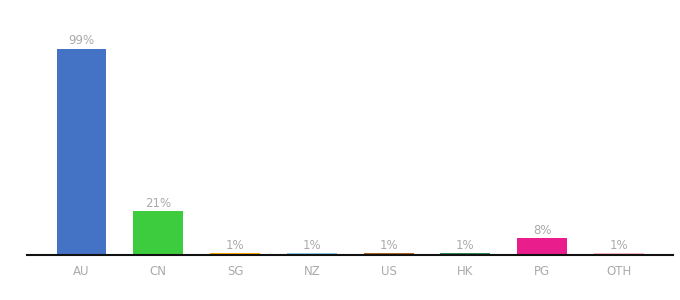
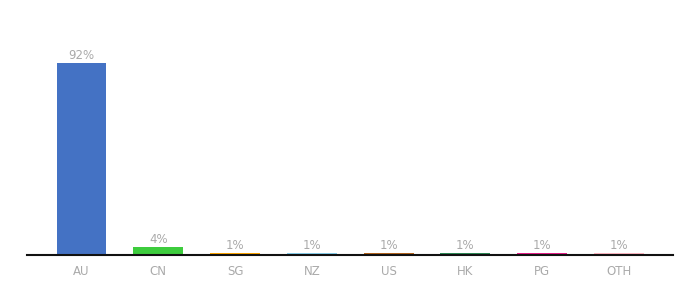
AU: 99% -> 92%
CN: 21% -> 4%
PG: 8% -> 1%
